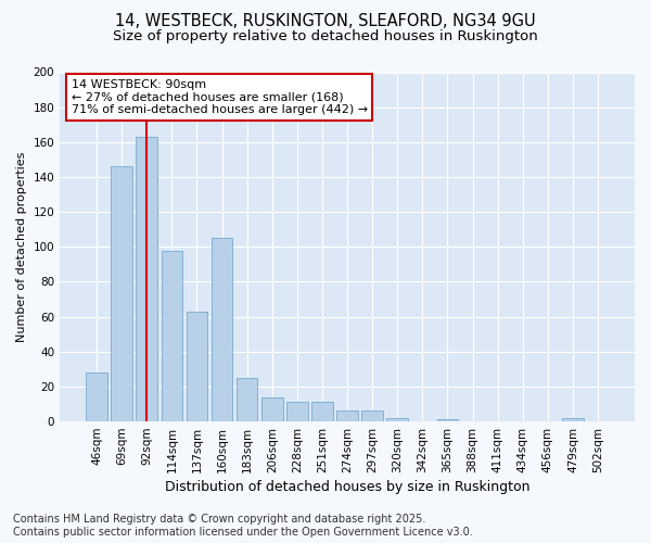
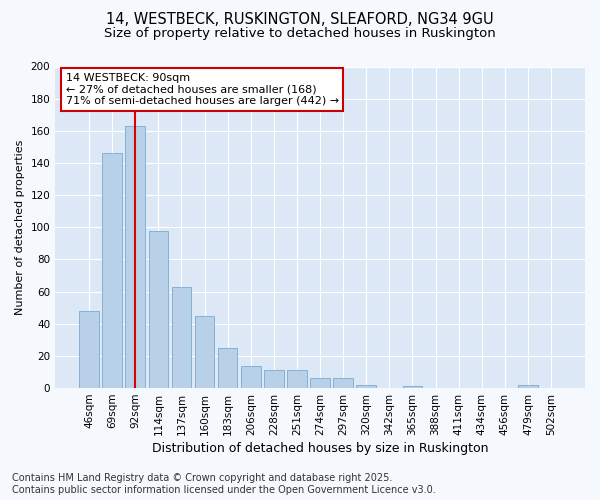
46sqm: 28 -> 48
160sqm: 105 -> 45
